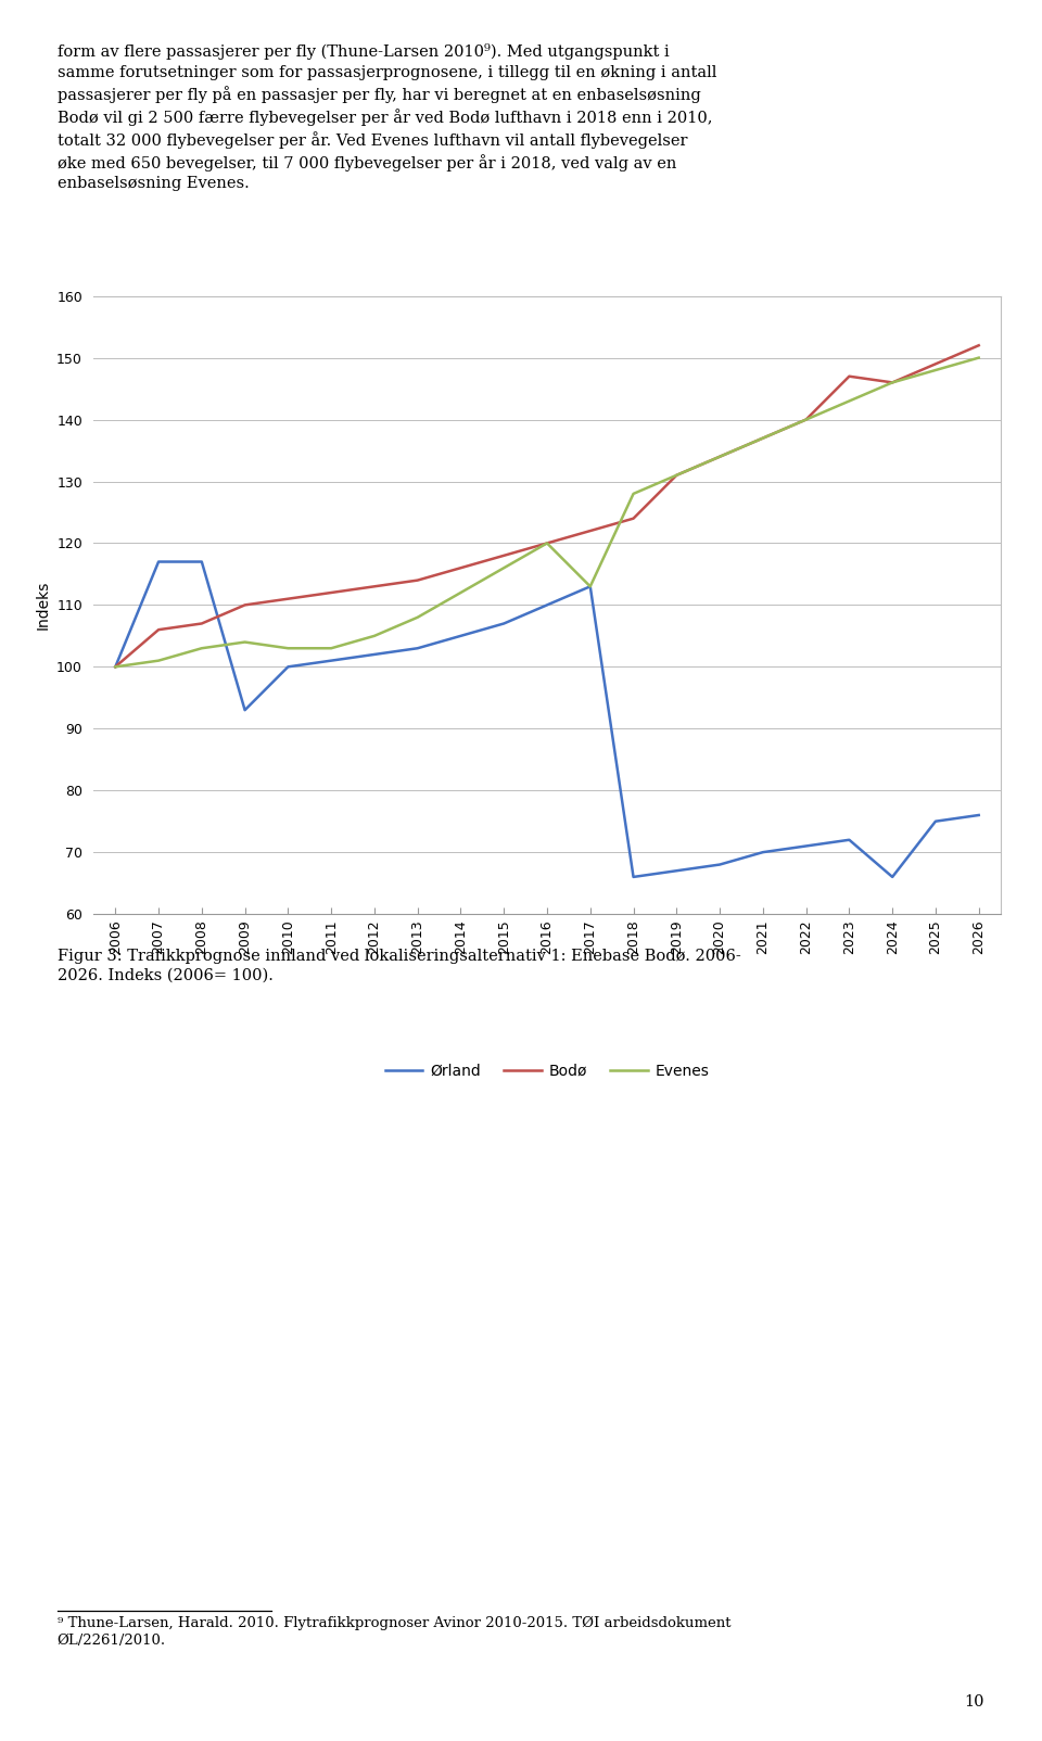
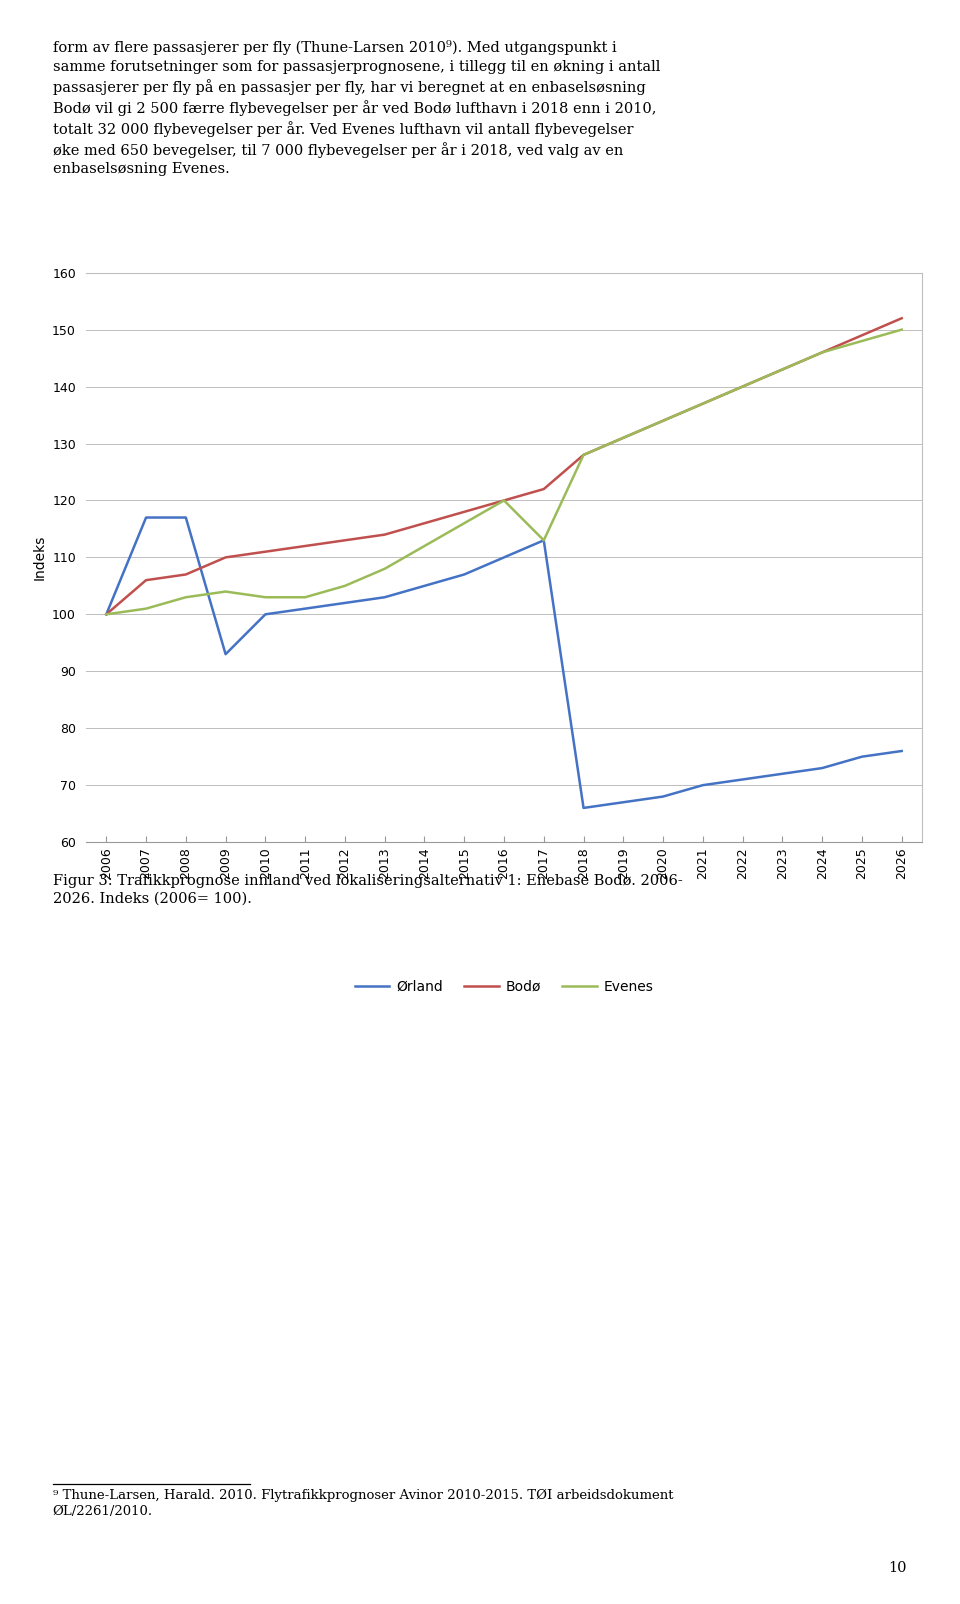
Bodø/2018: 124 -> 128
Bodø/2023: 147 -> 143
Ørland/2024: 66 -> 73
